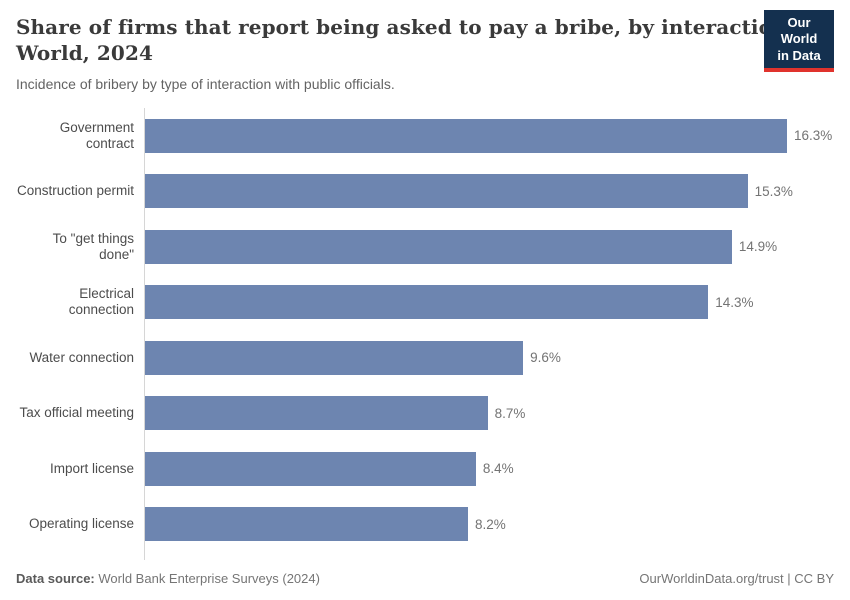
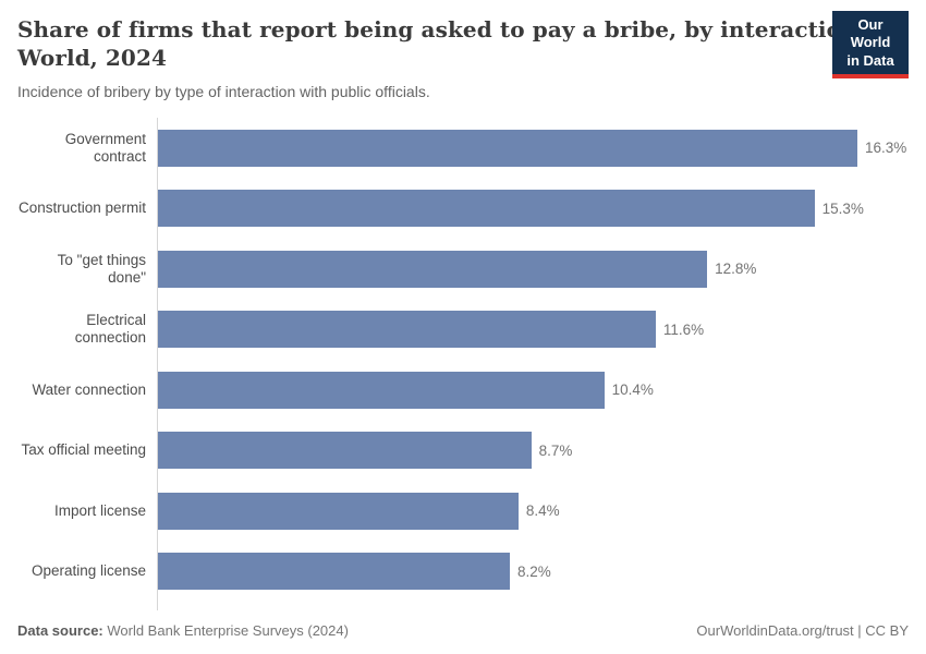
To "get things done": 14.9% -> 12.8%
Electrical connection: 14.3% -> 11.6%
Water connection: 9.6% -> 10.4%
